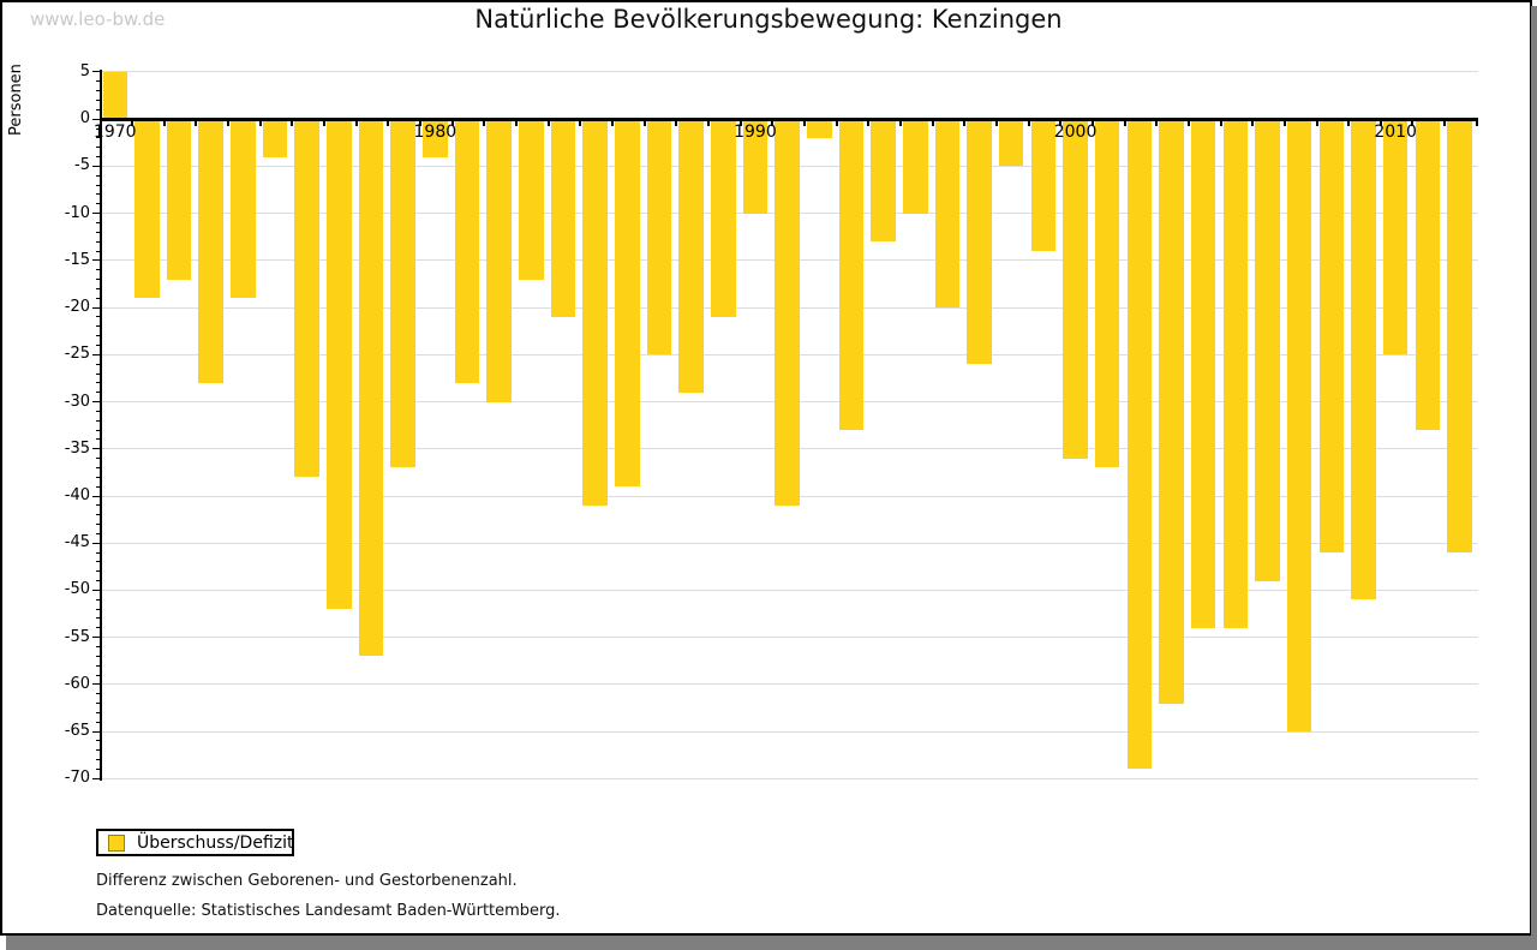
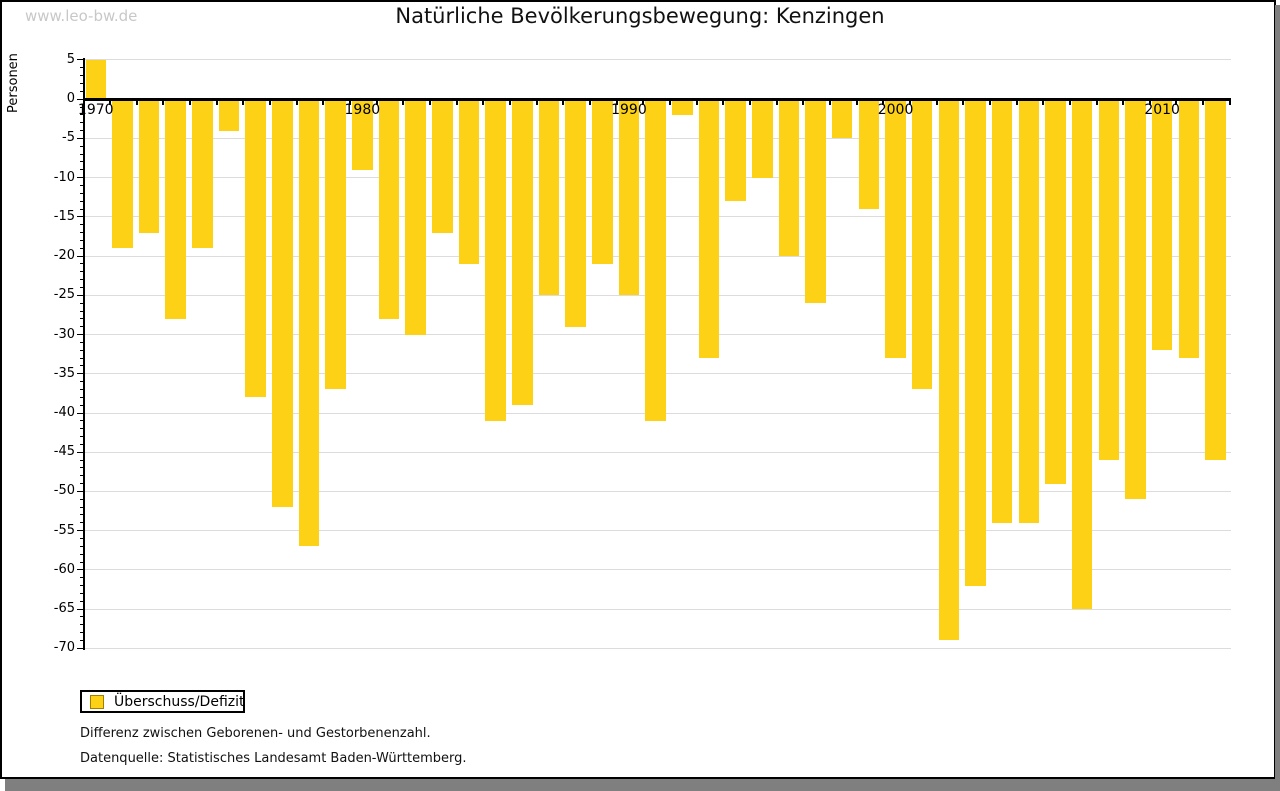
1980: -4 -> -9
1990: -10 -> -25
2000: -36 -> -33
2010: -25 -> -32
